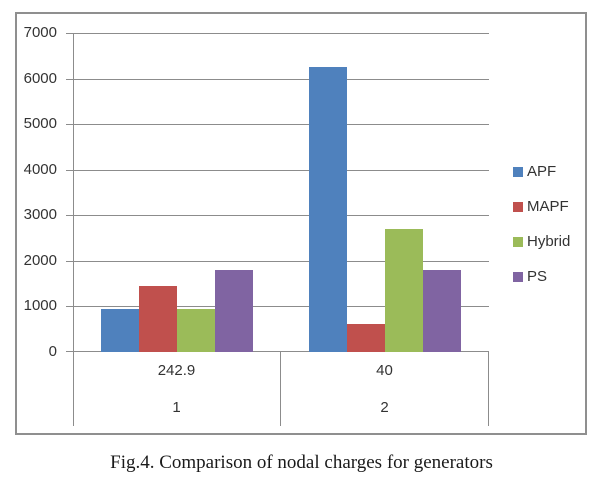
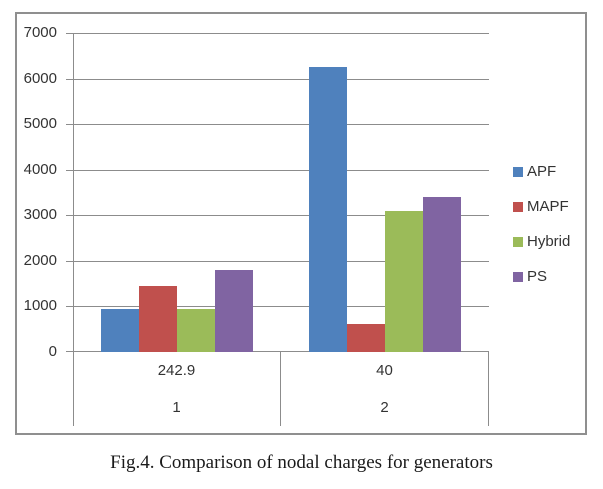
Hybrid/40: 2700 -> 3100
PS/40: 1800 -> 3400
